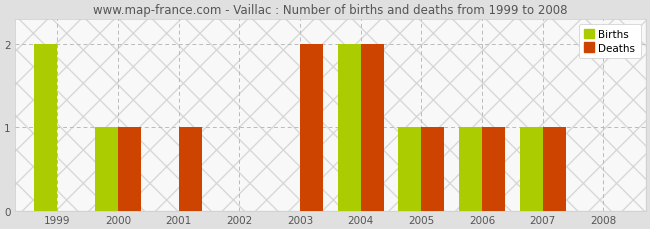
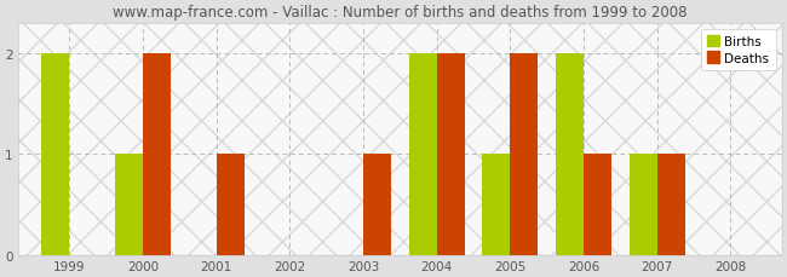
Deaths/2000: 1 -> 2
Deaths/2003: 2 -> 1
Deaths/2005: 1 -> 2
Births/2006: 1 -> 2
